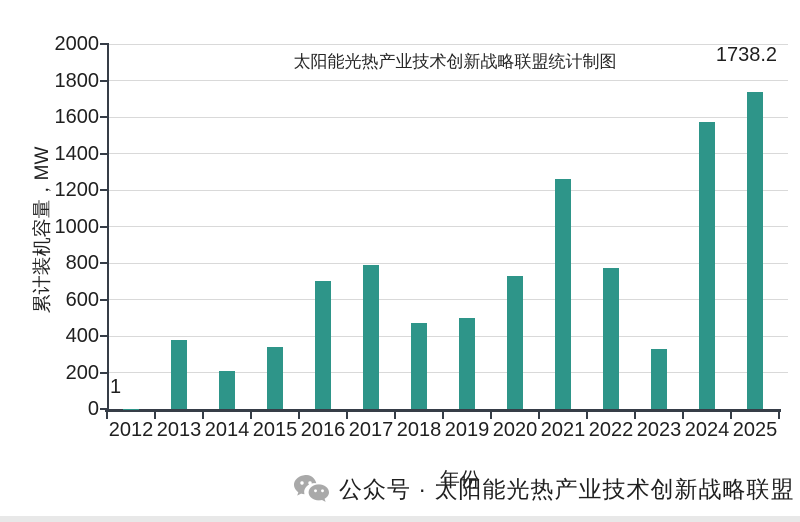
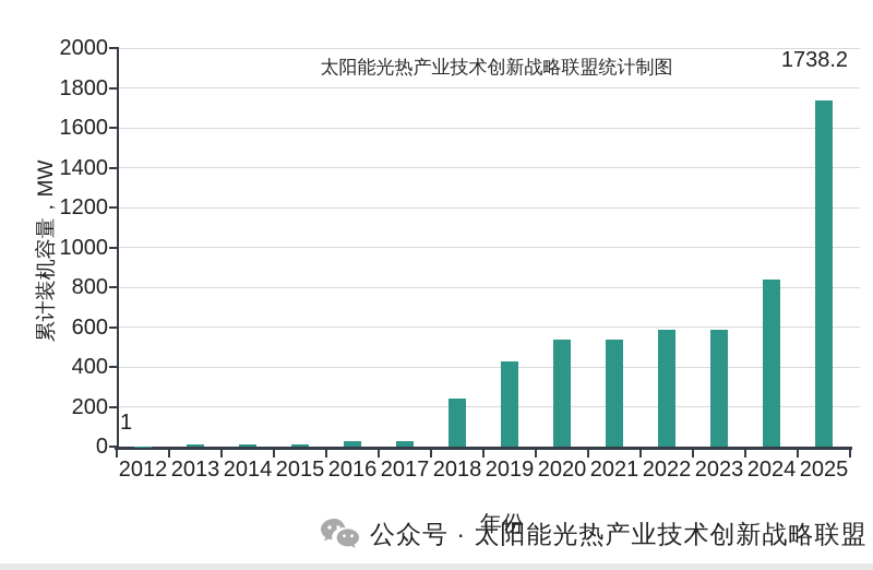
2013: 380 -> 10
2014: 210 -> 10
2015: 340 -> 10
2016: 700 -> 30
2017: 790 -> 30
2018: 470 -> 240
2019: 500 -> 430
2020: 730 -> 540
2021: 1260 -> 540
2022: 770 -> 590
2023: 330 -> 590
2024: 1570 -> 840
